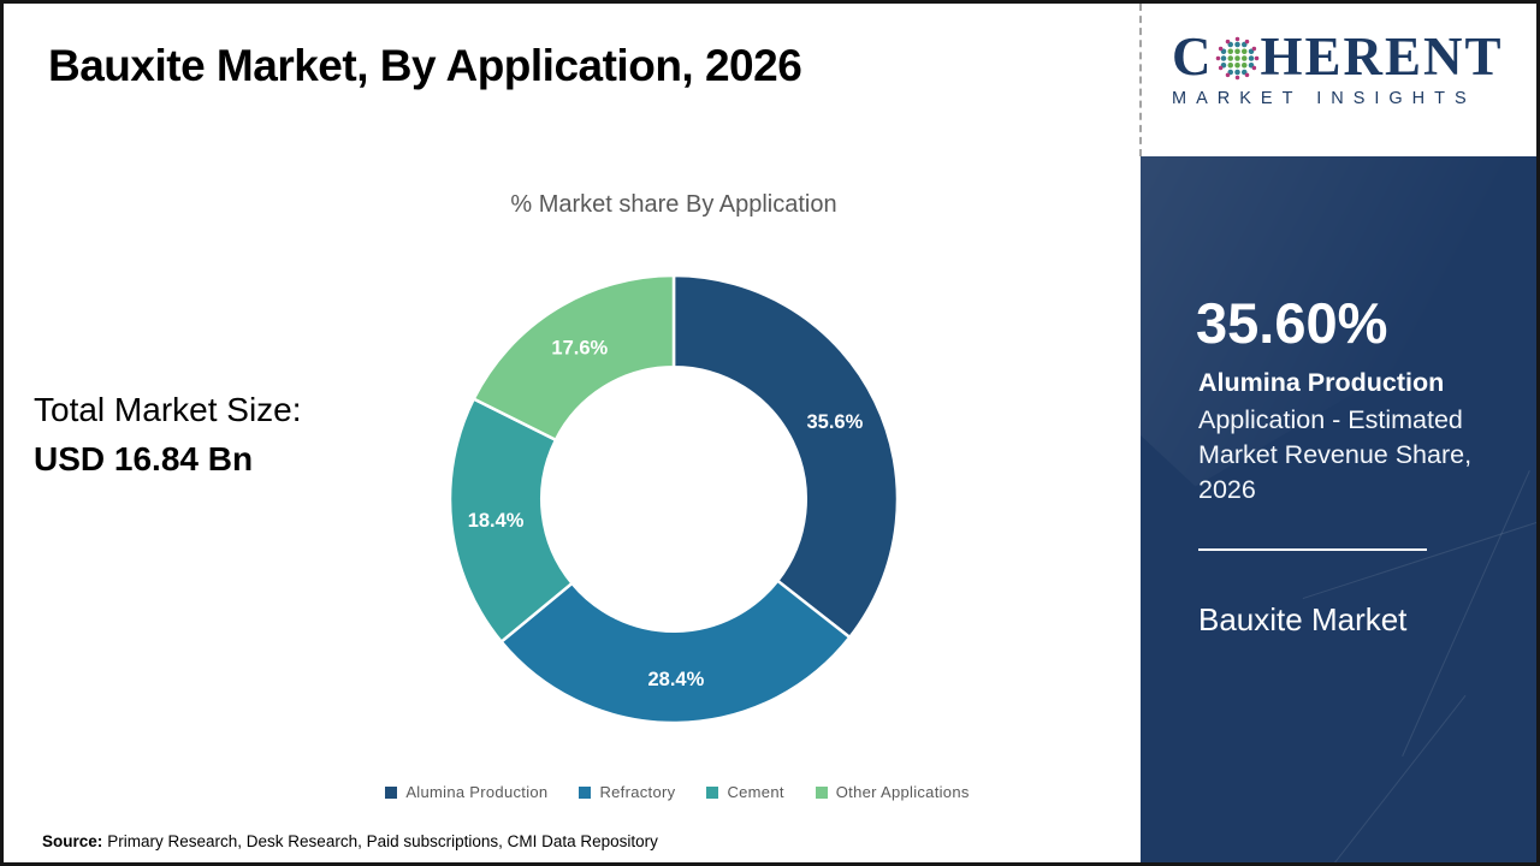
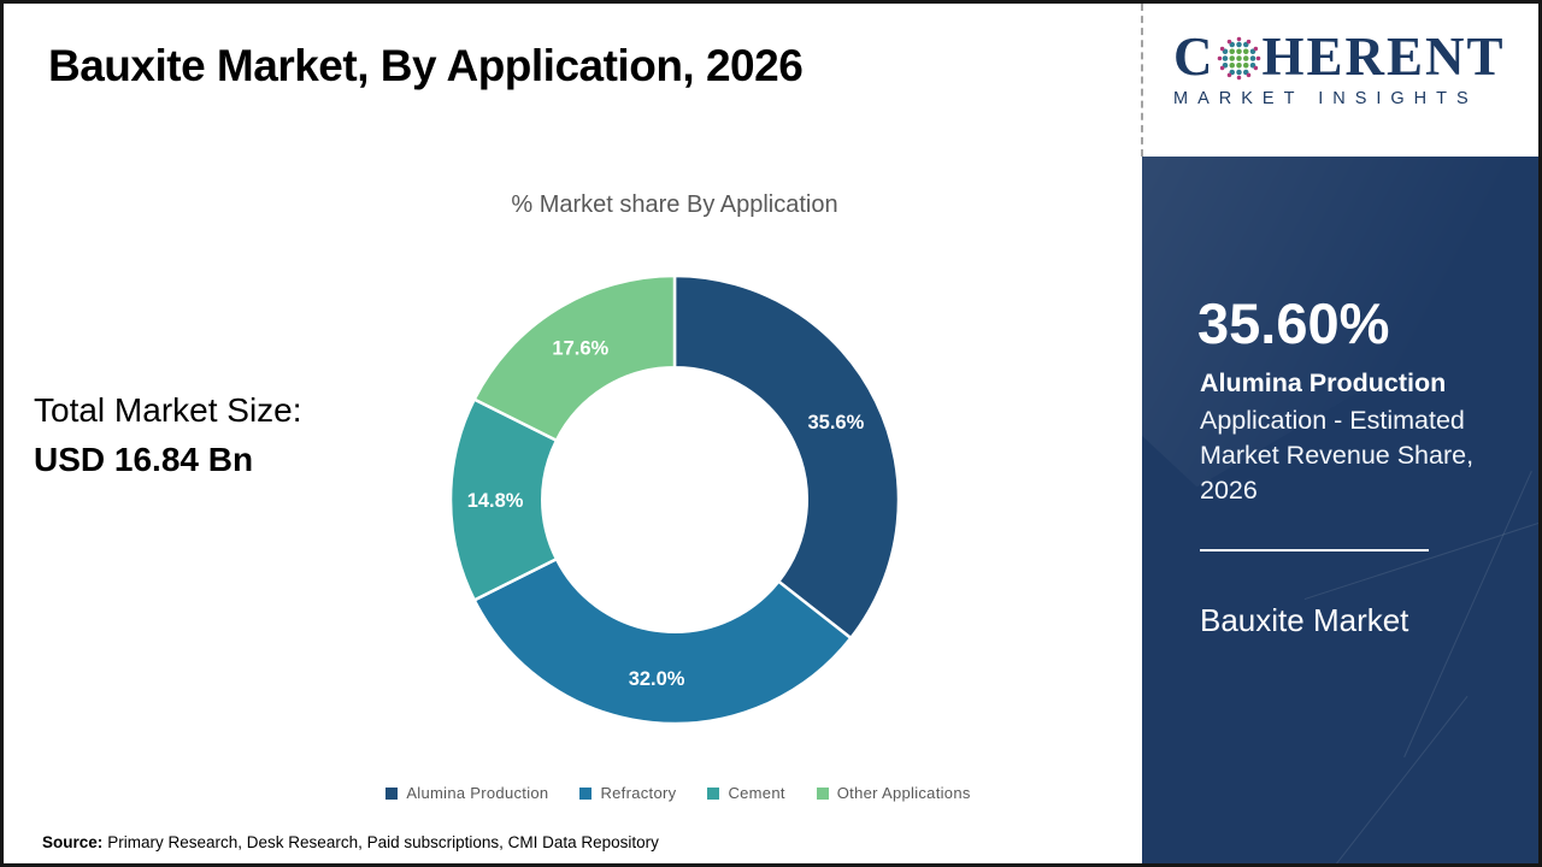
Refractory: 28.4% -> 32.0%
Cement: 18.4% -> 14.8%
